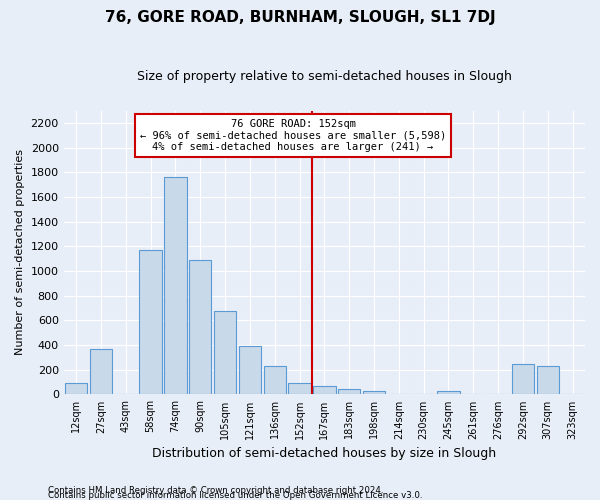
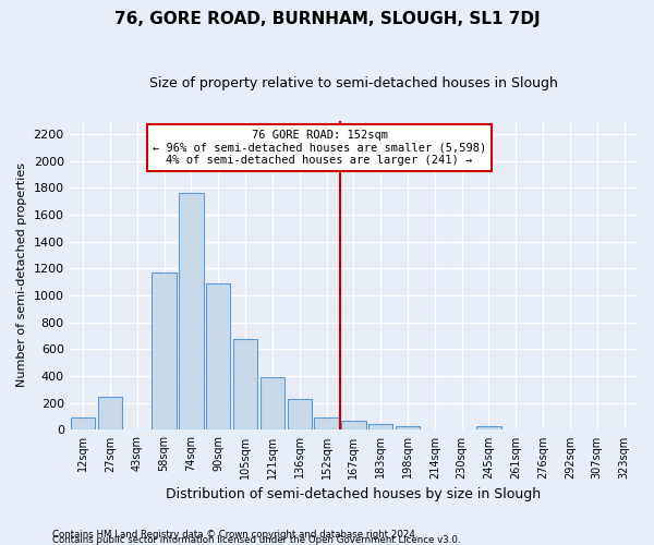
27sqm: 370 -> 240
292sqm: 250 -> 0
307sqm: 230 -> 0
